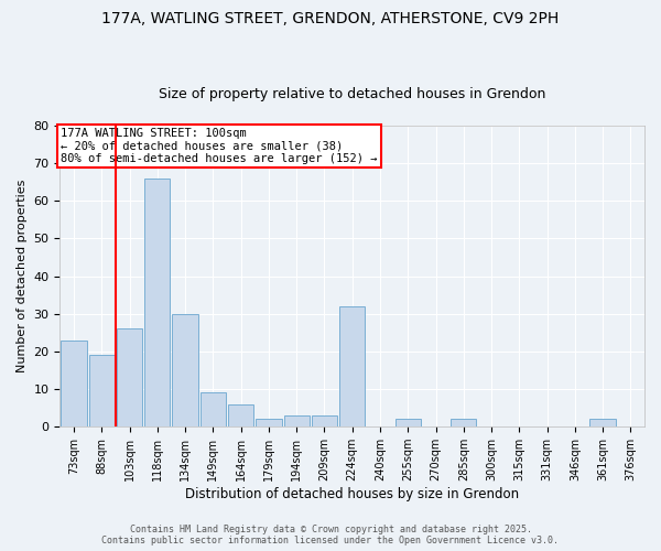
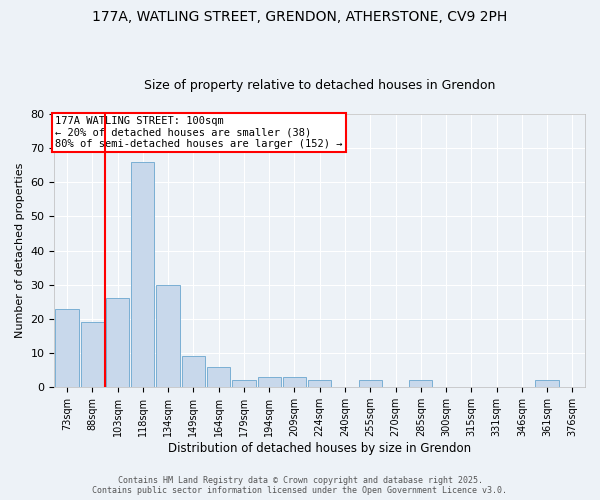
224sqm: 32 -> 2
